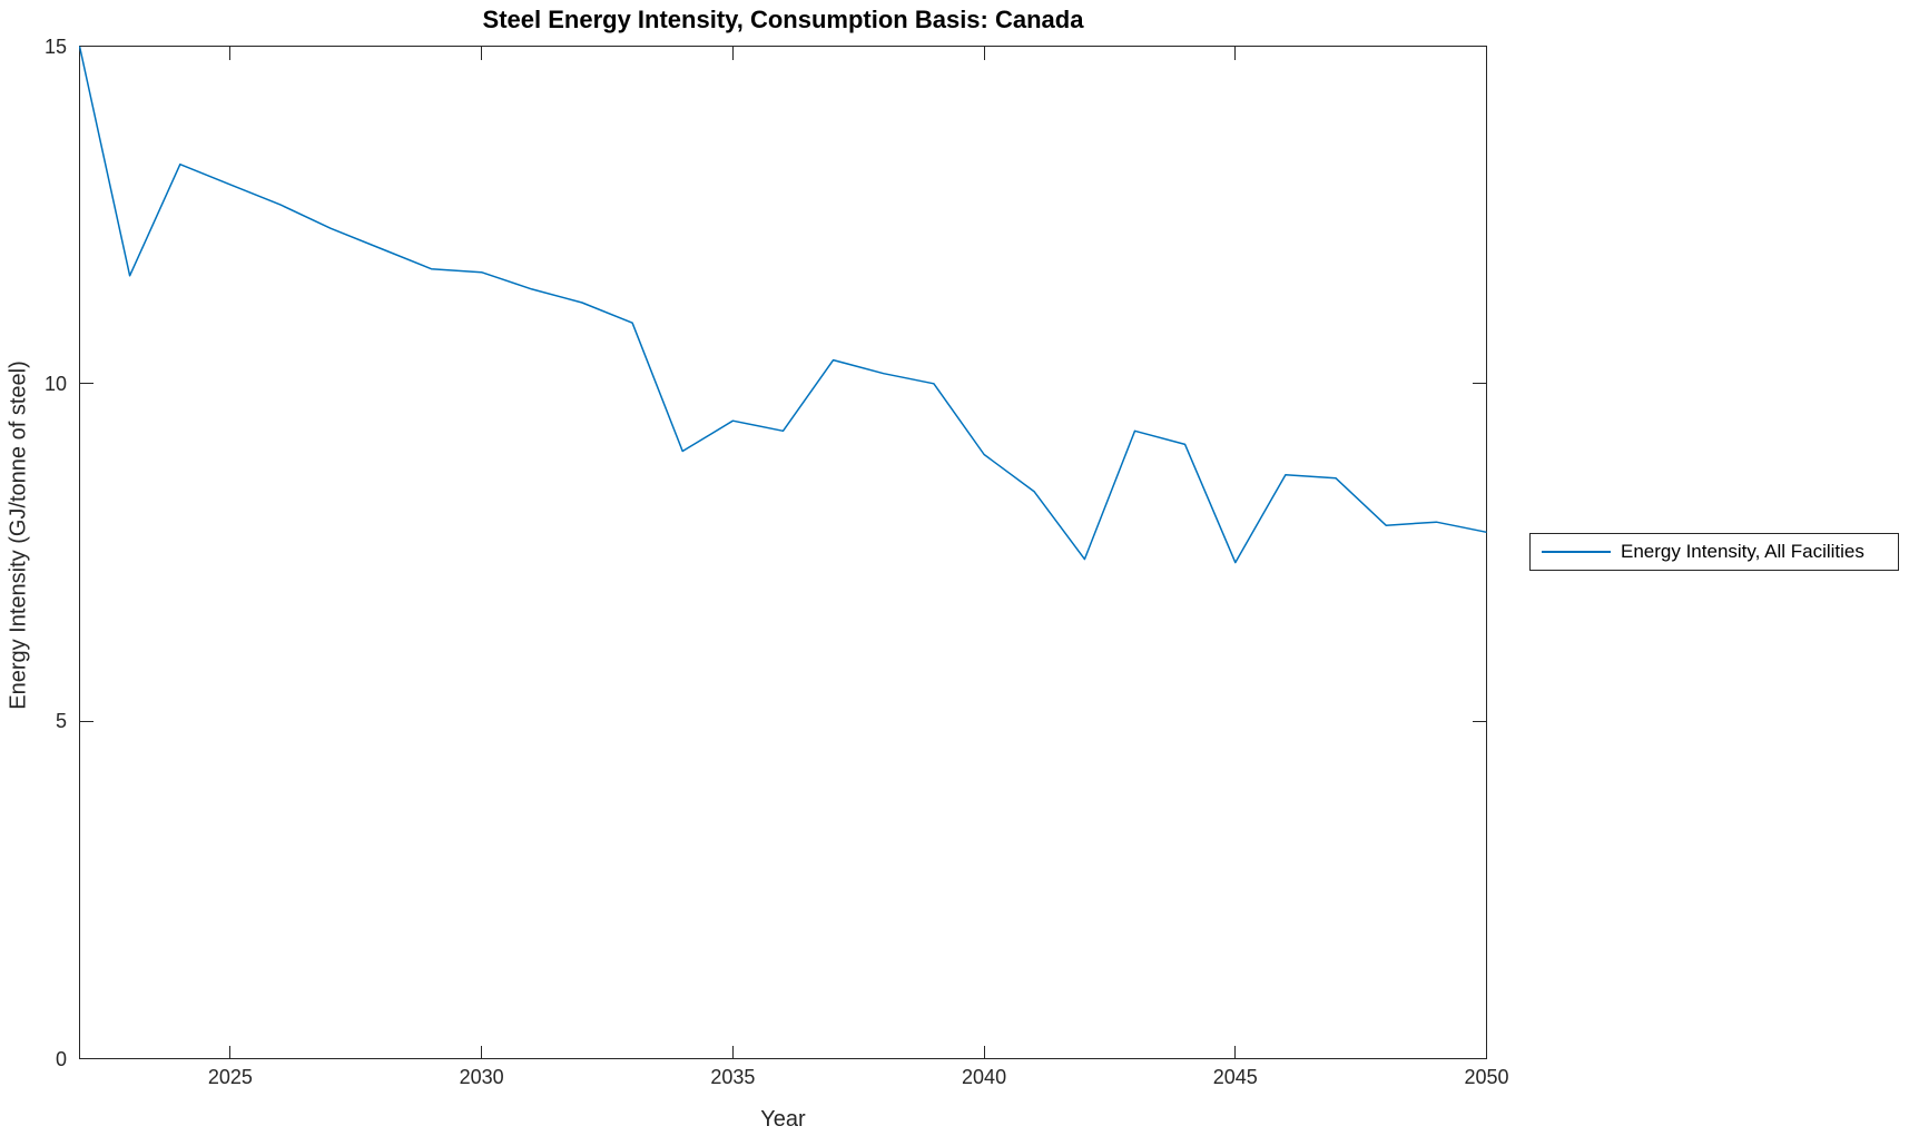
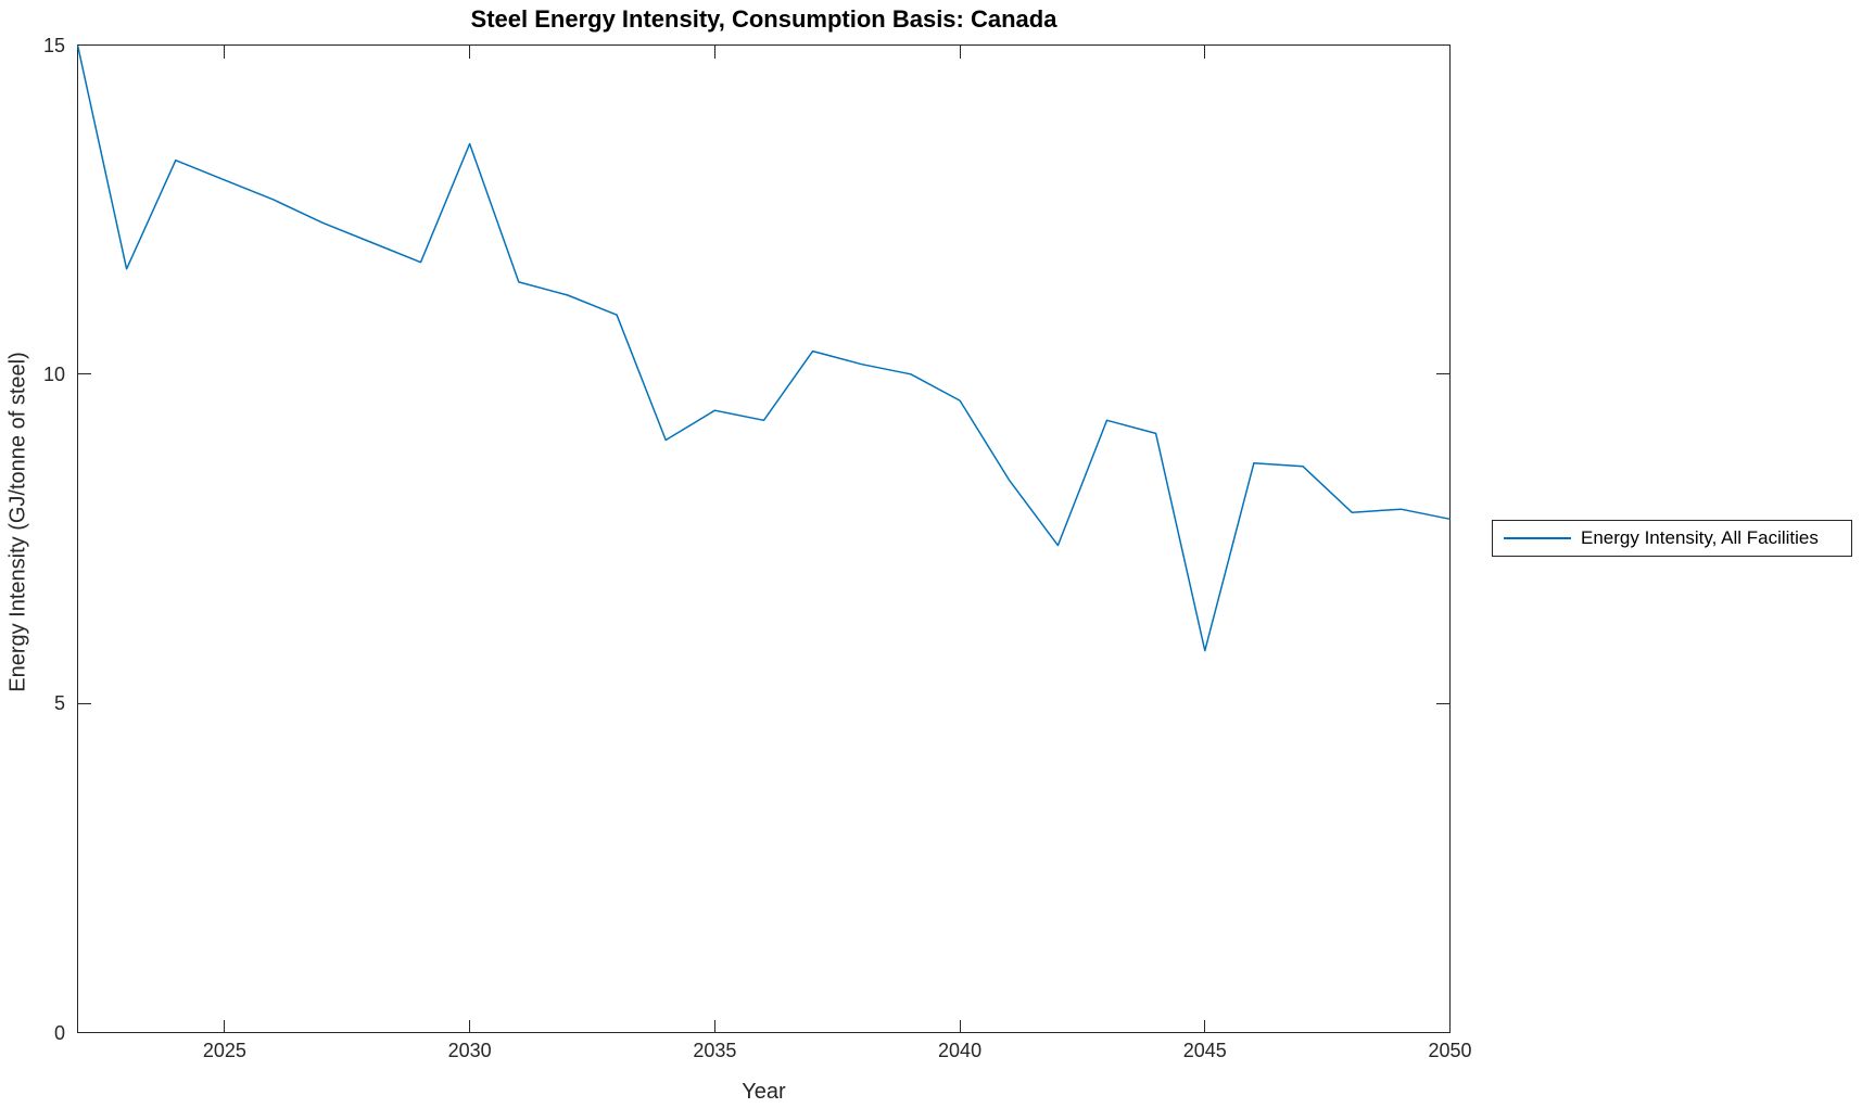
2030: 11.7 -> 13.5
2040: 8.9 -> 9.6
2045: 7.3 -> 5.8
